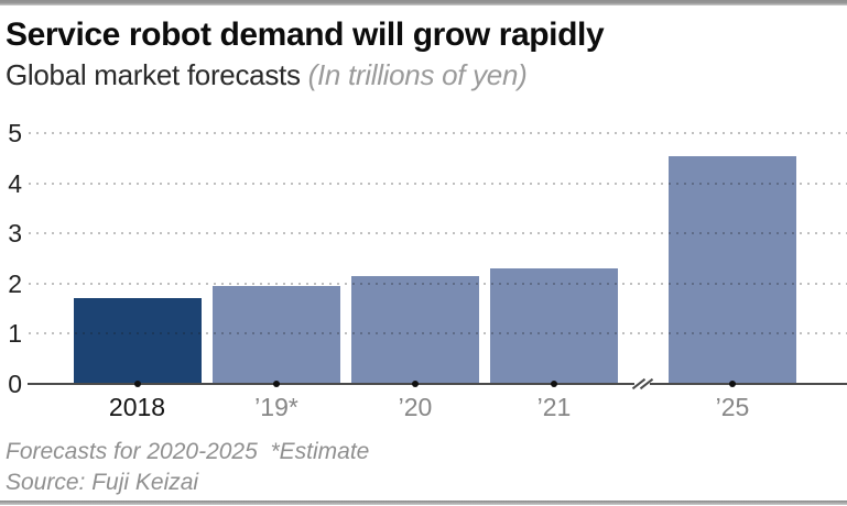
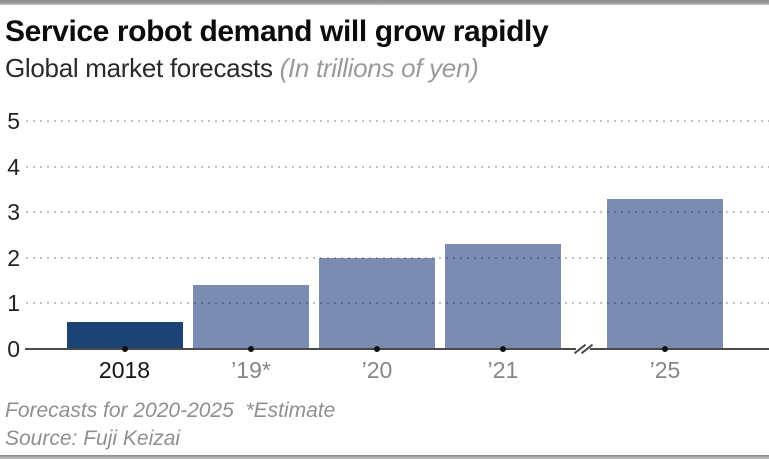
2018: 1.7 -> 0.6
’19*: 1.9 -> 1.4
’20: 2.1 -> 2.0
’25: 4.5 -> 3.3
